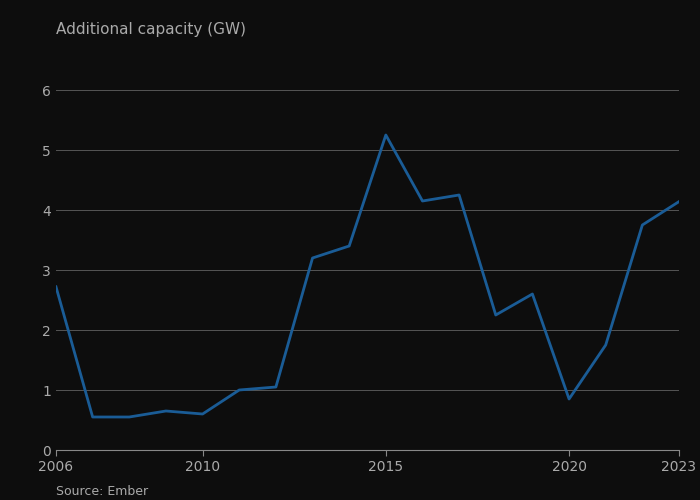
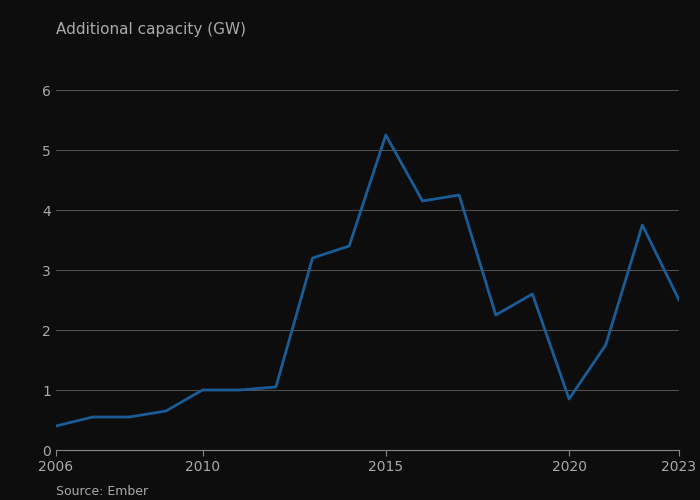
2006: 2.72 -> 0.40
2010: 0.60 -> 1.00
2023: 4.14 -> 2.50
